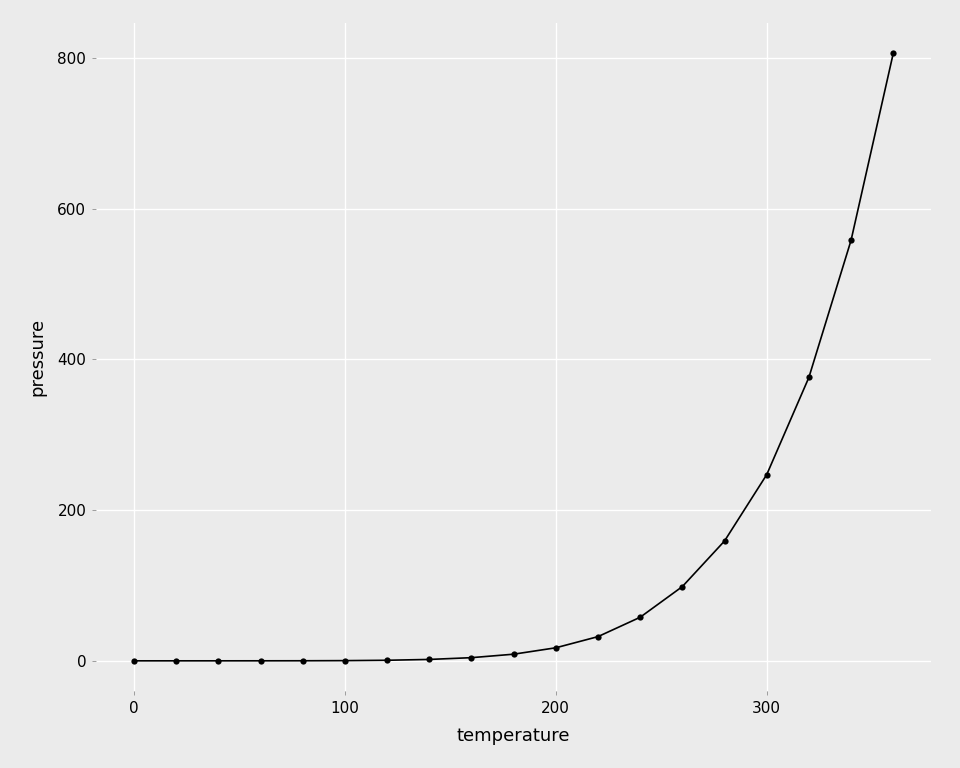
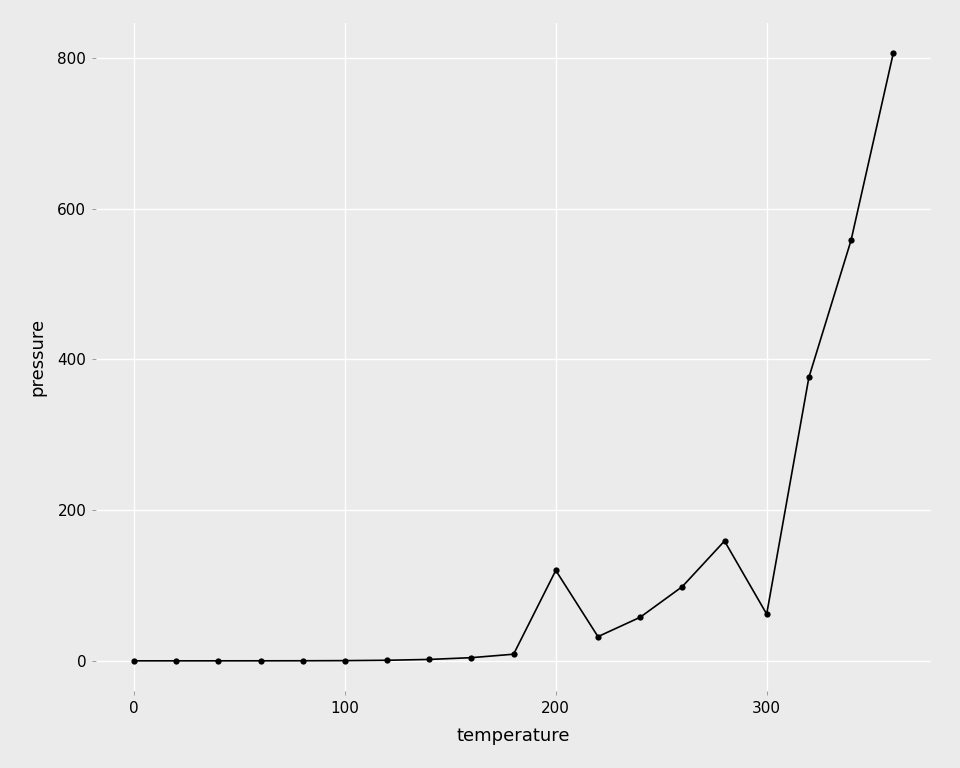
200: 17 -> 120
300: 247 -> 62
